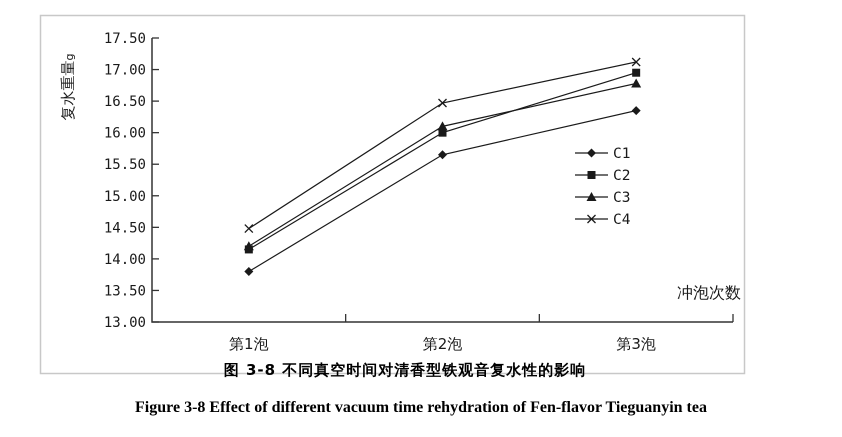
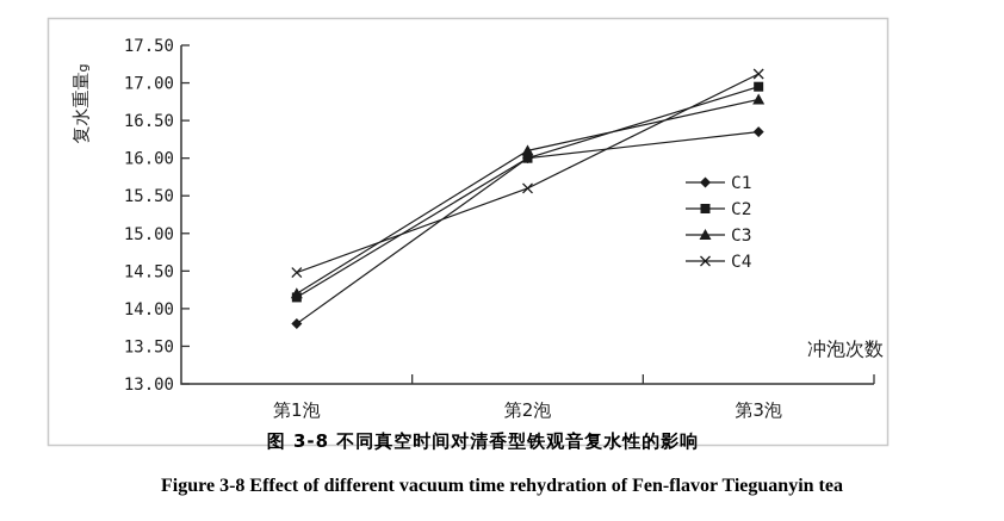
C1/第2泡: 15.7 -> 16.0
C4/第2泡: 16.5 -> 15.6
